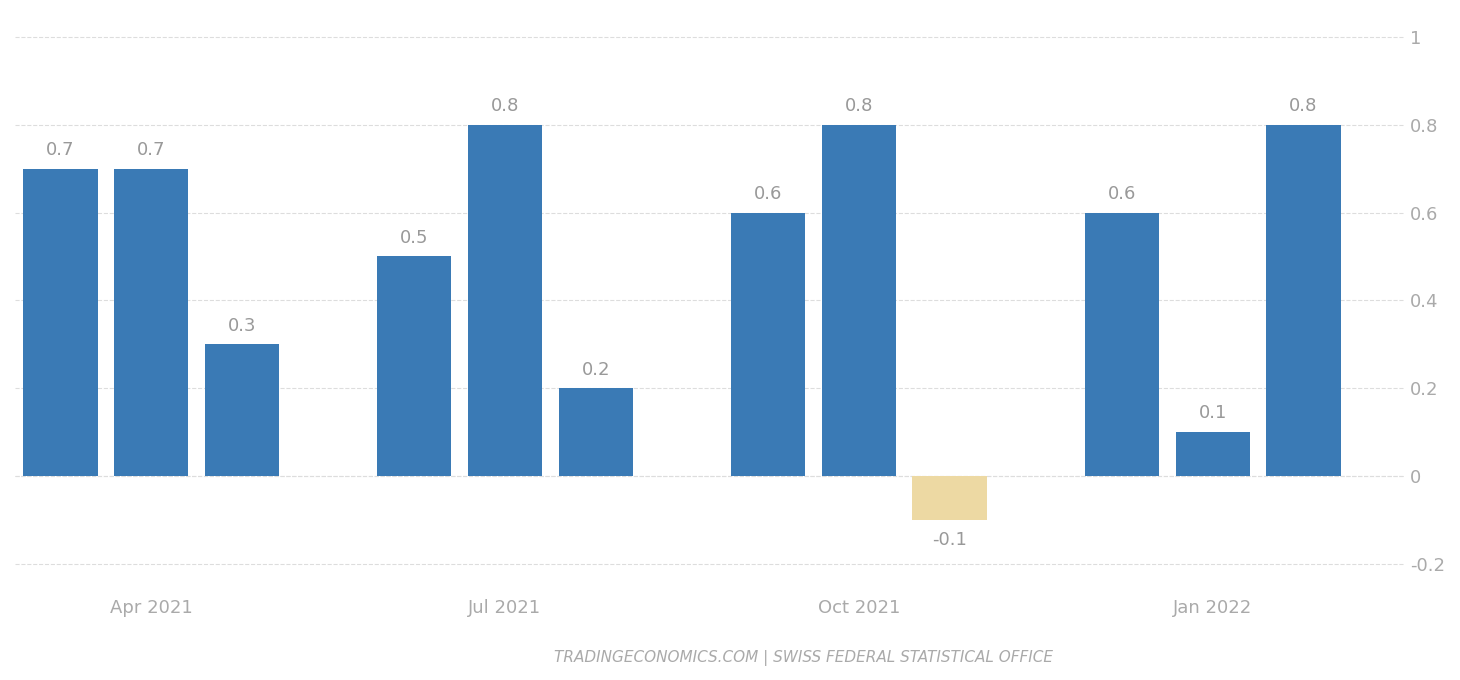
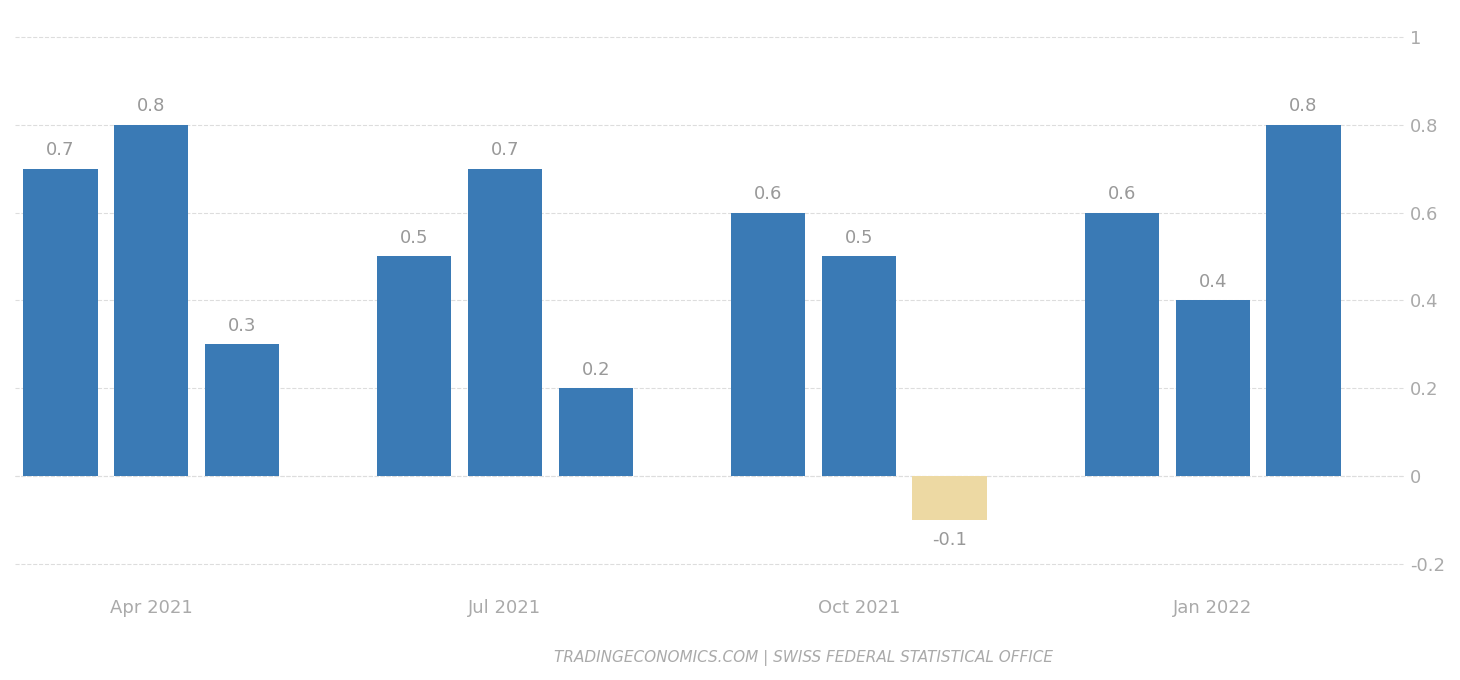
Apr 2021: 0.7 -> 0.8
Jul 2021: 0.8 -> 0.7
Oct 2021: 0.8 -> 0.5
Jan 2022: 0.1 -> 0.4
